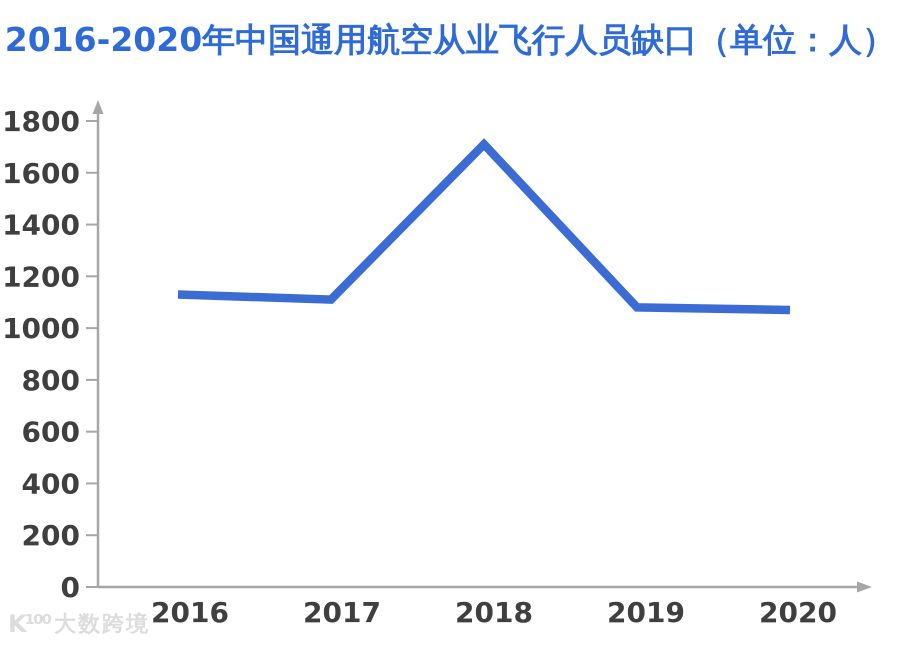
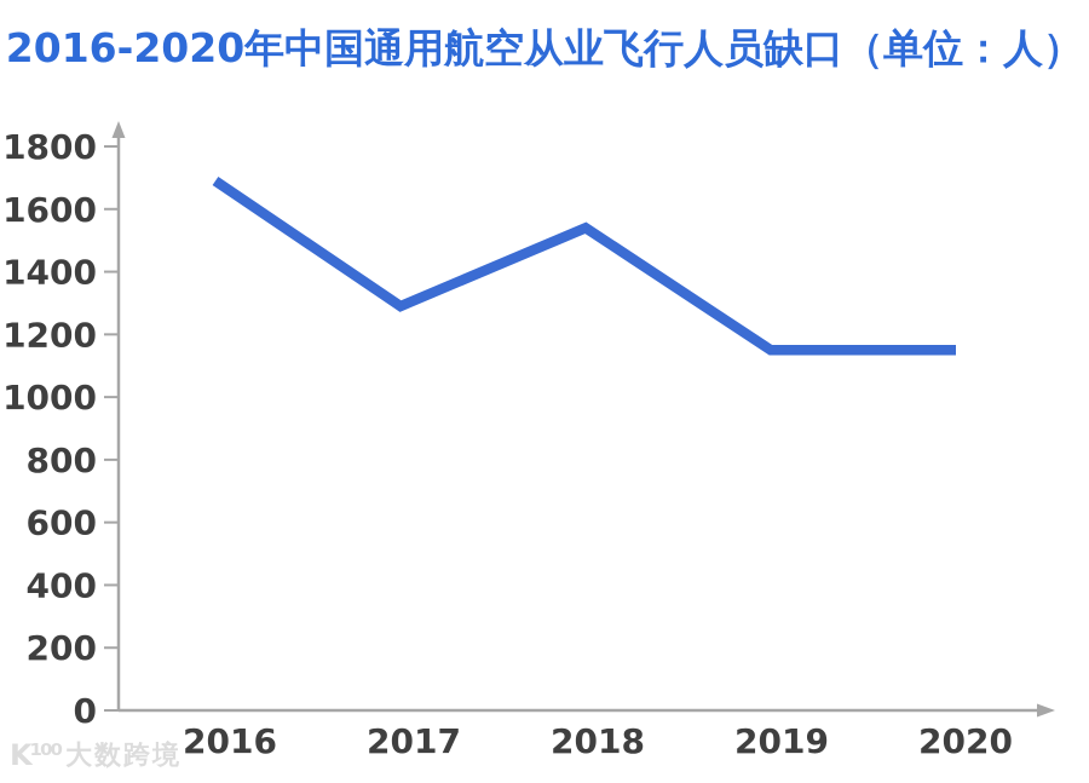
2016: 1130 -> 1690
2017: 1110 -> 1290
2018: 1710 -> 1540
2019: 1080 -> 1150
2020: 1070 -> 1150
